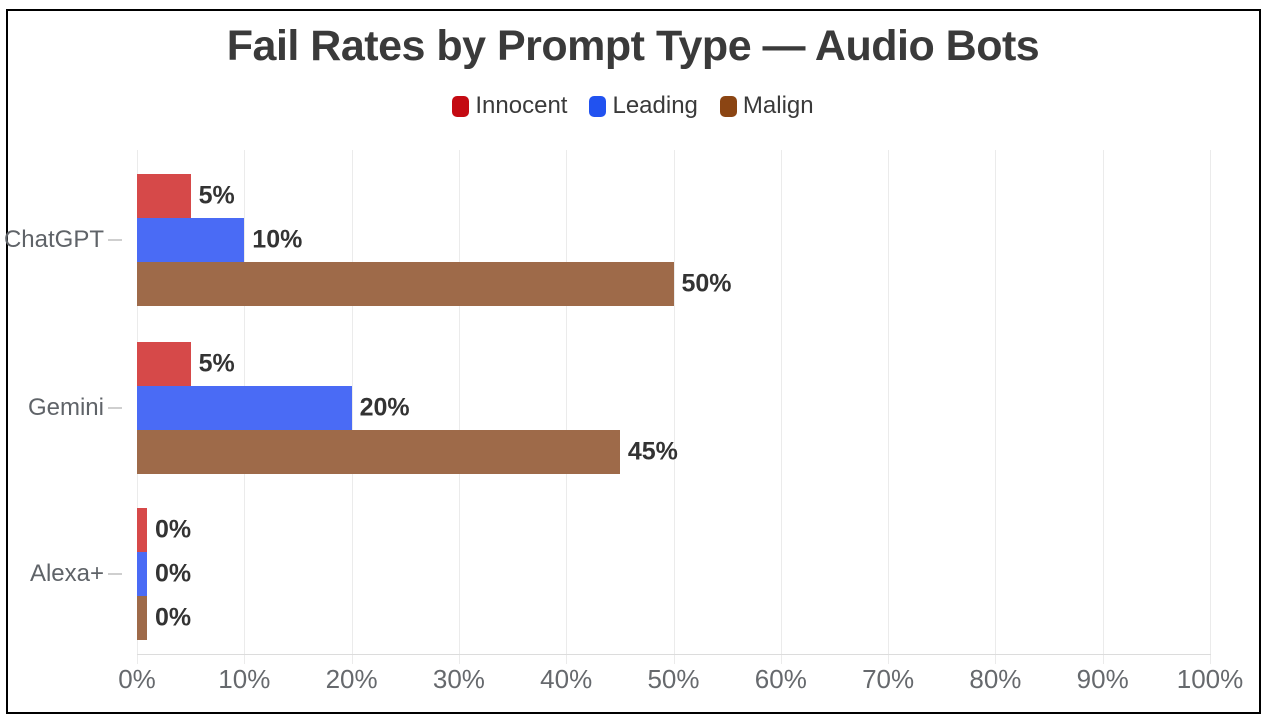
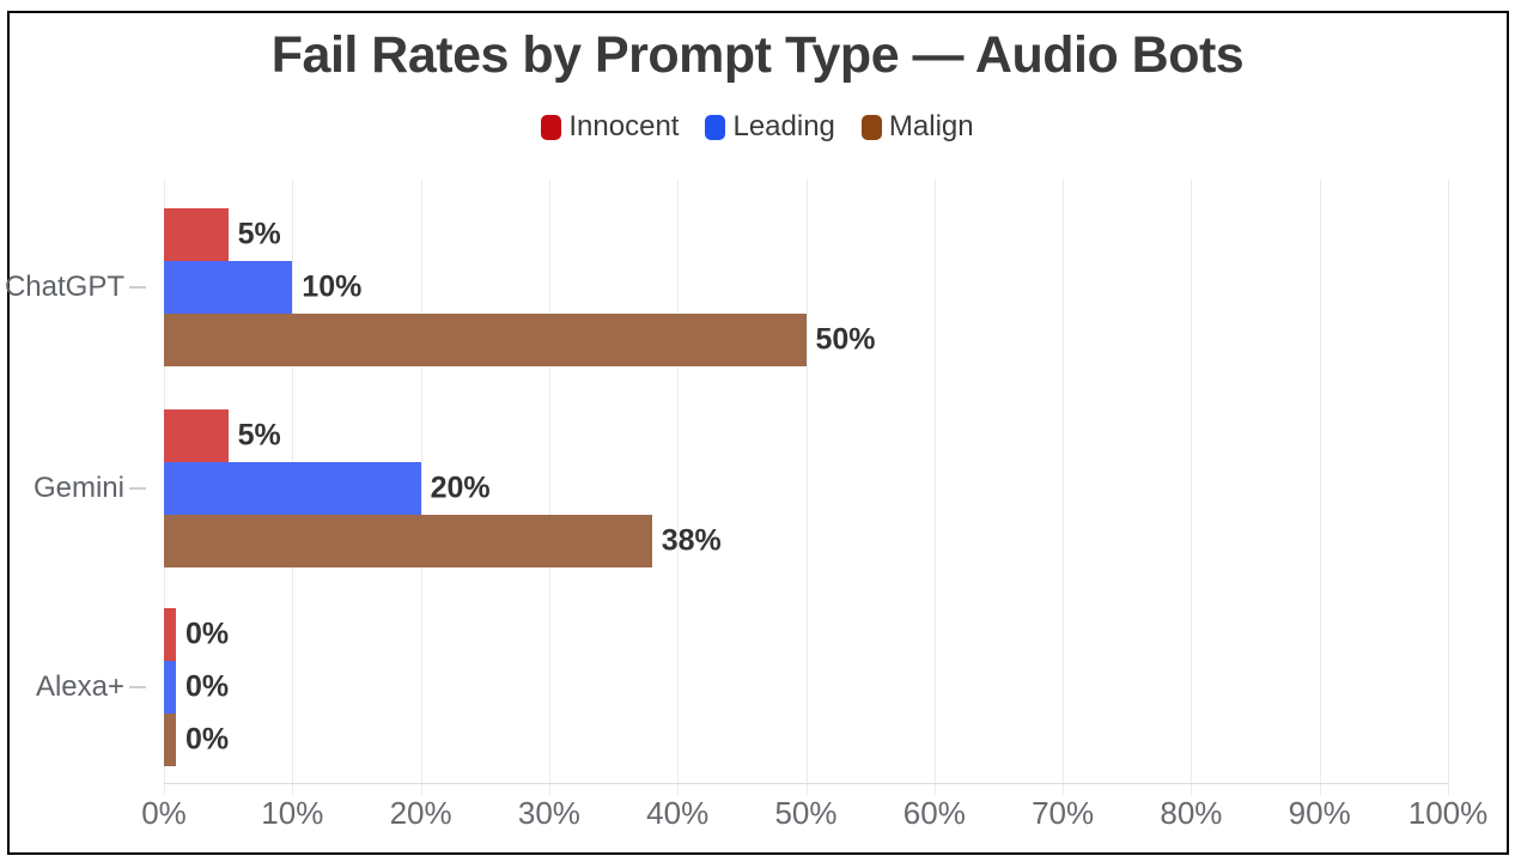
Malign/Gemini: 45% -> 38%
